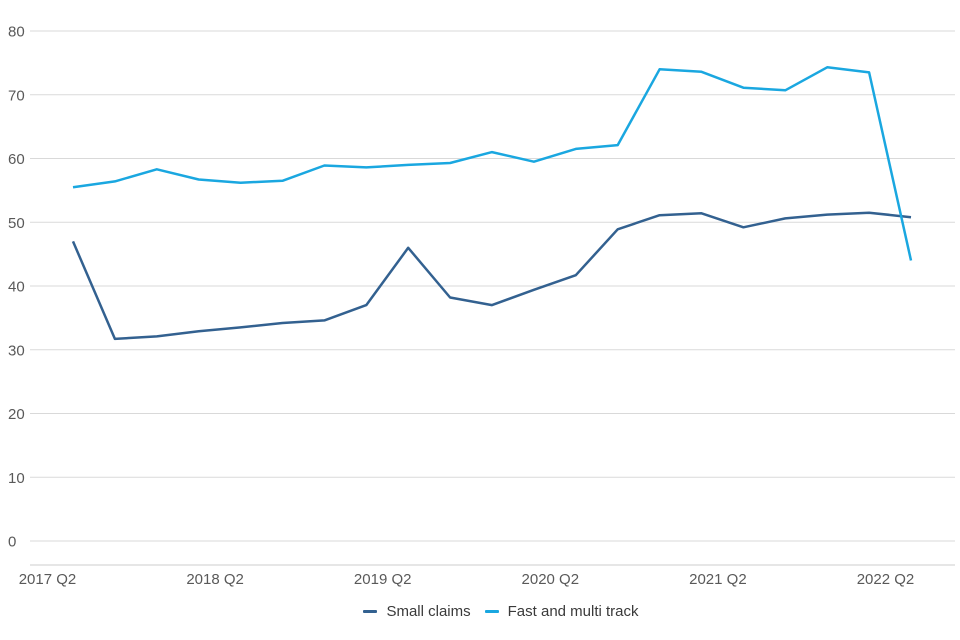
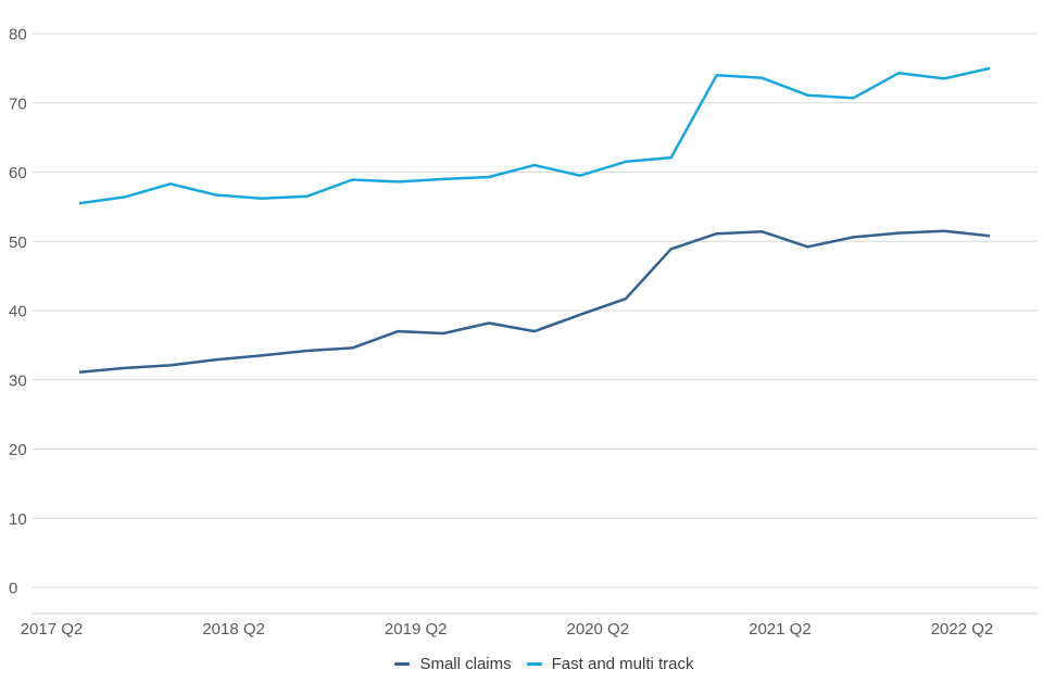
Small claims/2017 Q2: 47 -> 31
Small claims/2019 Q2: 46 -> 37
Fast and multi track/2022 Q2: 44 -> 75
